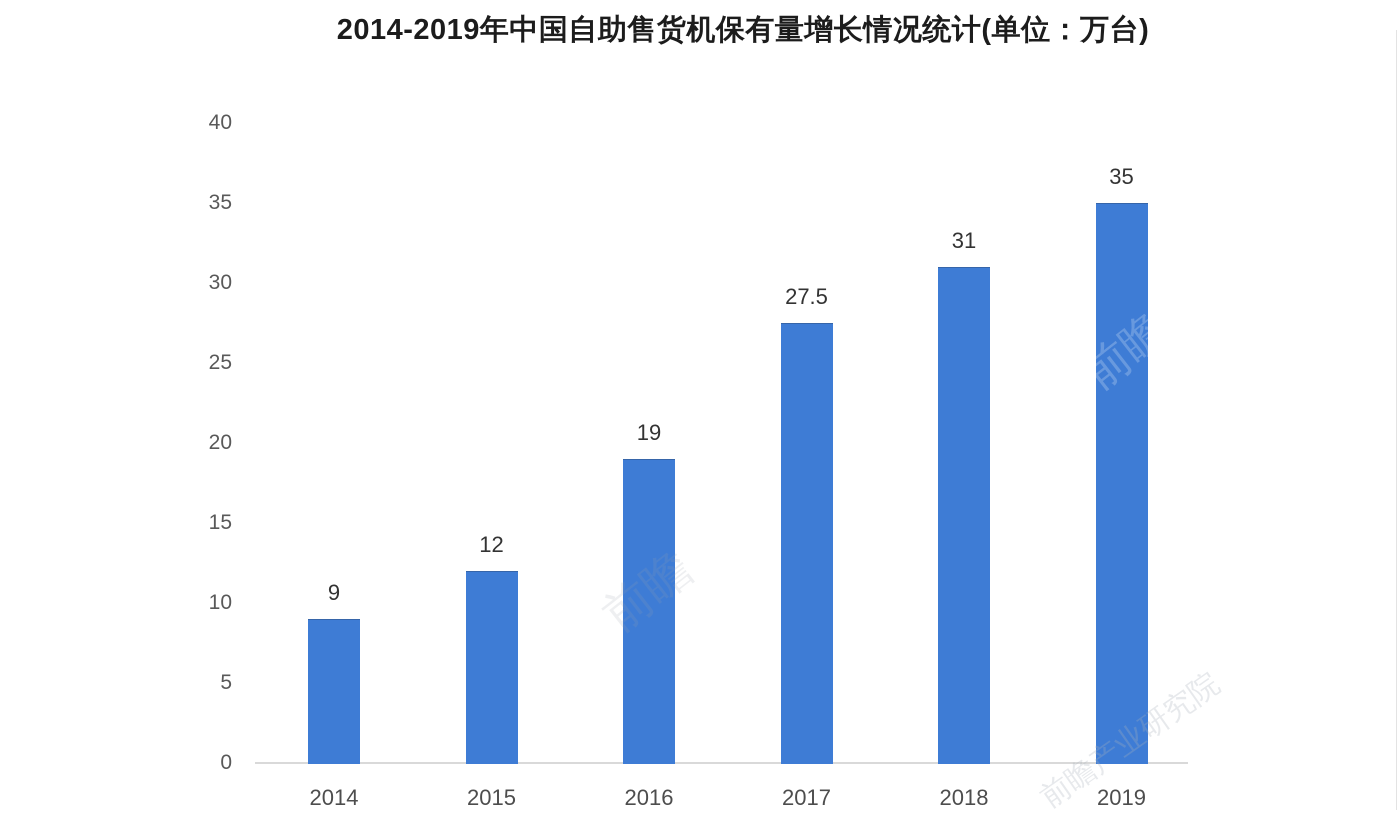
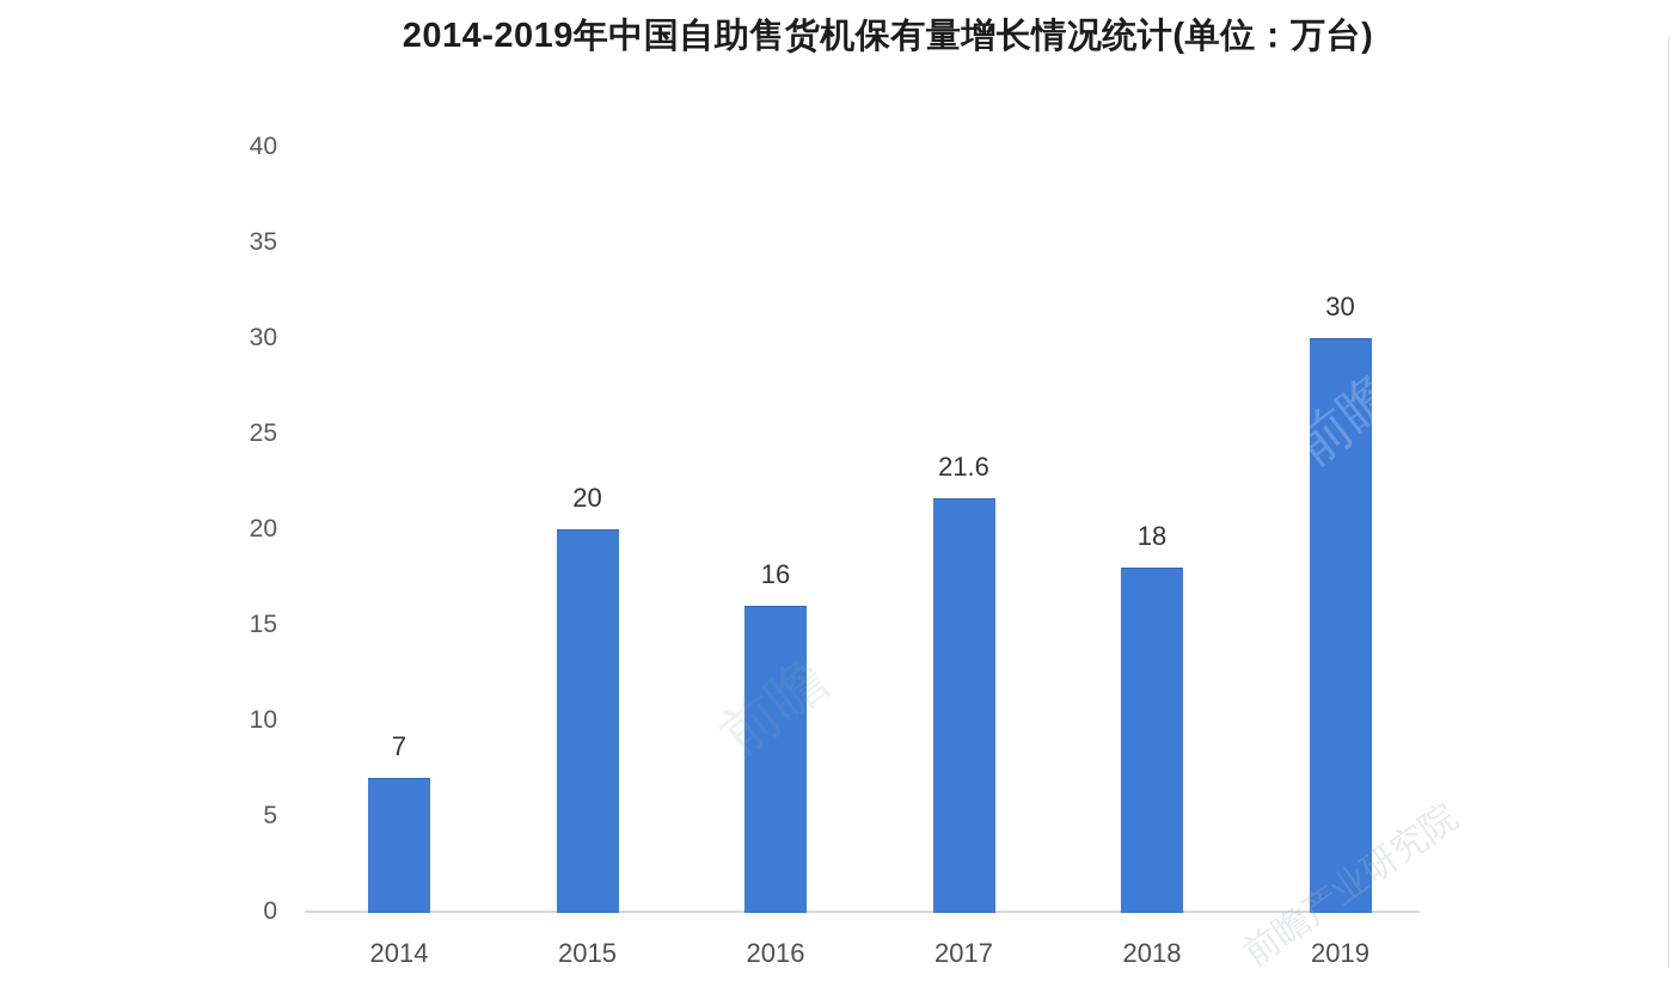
2014: 9 -> 7
2015: 12 -> 20
2016: 19 -> 16
2017: 27.5 -> 21.6
2018: 31 -> 18
2019: 35 -> 30
